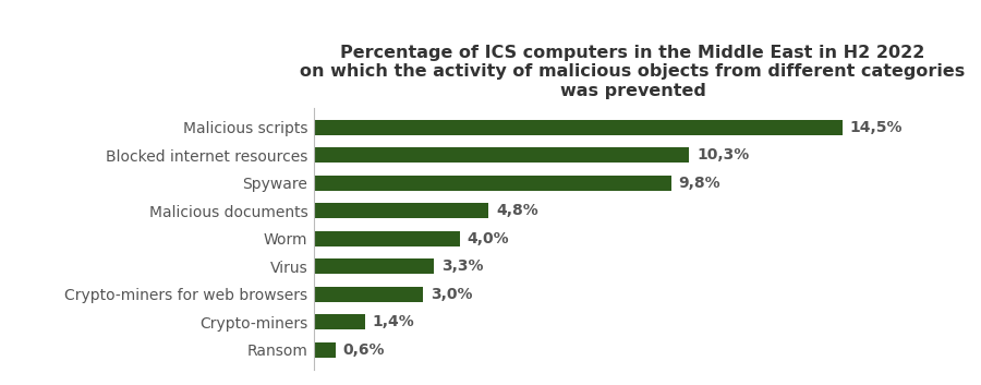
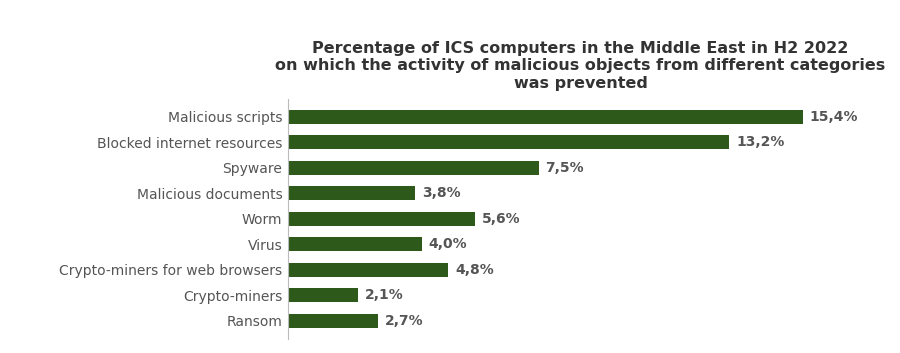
Malicious scripts: 14,5% -> 15,4%
Blocked internet resources: 10,3% -> 13,2%
Spyware: 9,8% -> 7,5%
Malicious documents: 4,8% -> 3,8%
Worm: 4,0% -> 5,6%
Virus: 3,3% -> 4,0%
Crypto-miners for web browsers: 3,0% -> 4,8%
Crypto-miners: 1,4% -> 2,1%
Ransom: 0,6% -> 2,7%
